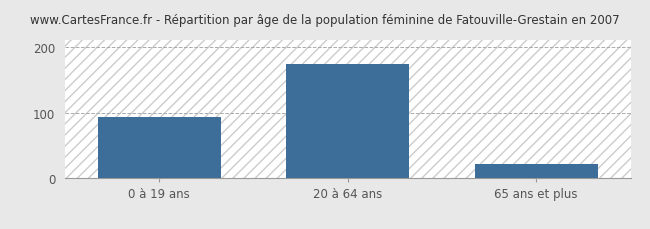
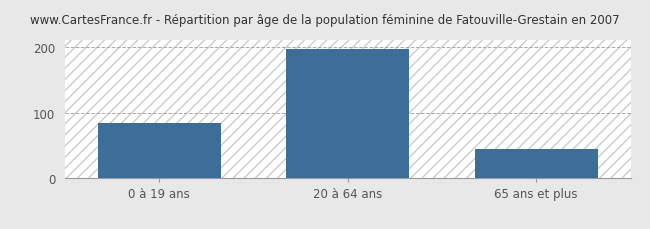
0 à 19 ans: 94 -> 85
20 à 64 ans: 174 -> 197
65 ans et plus: 22 -> 45
